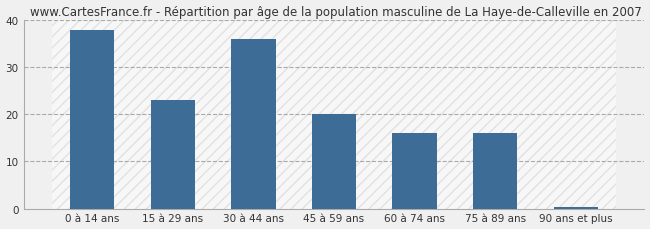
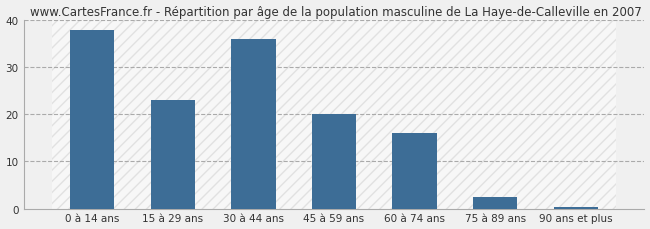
75 à 89 ans: 16.0 -> 2.5
